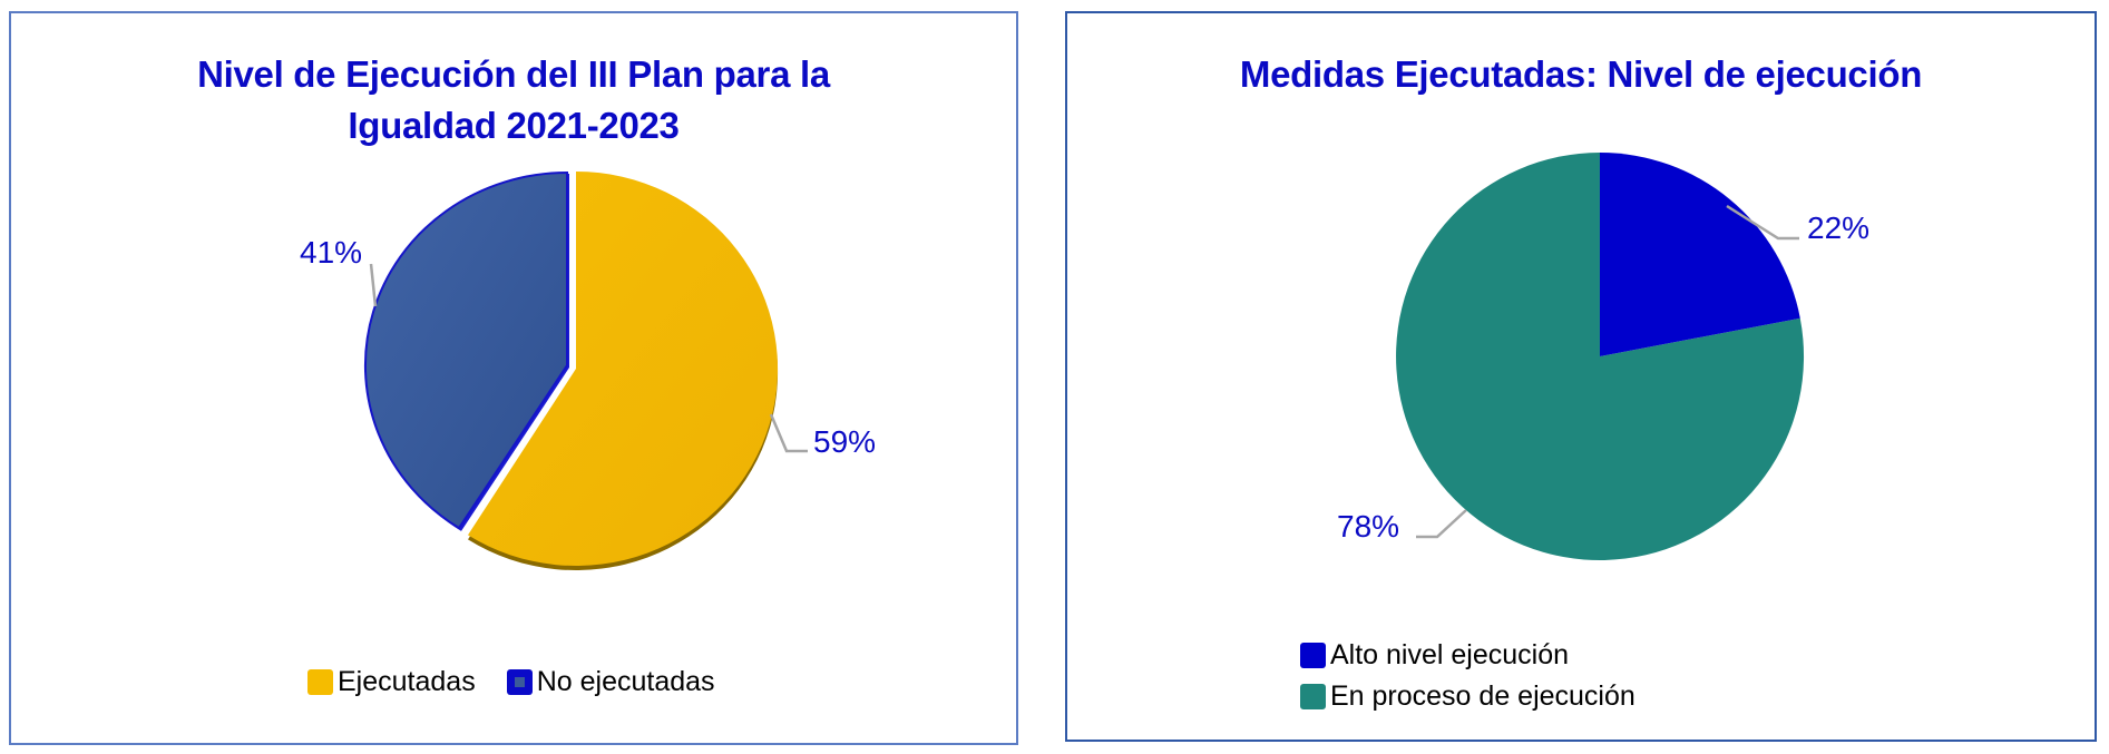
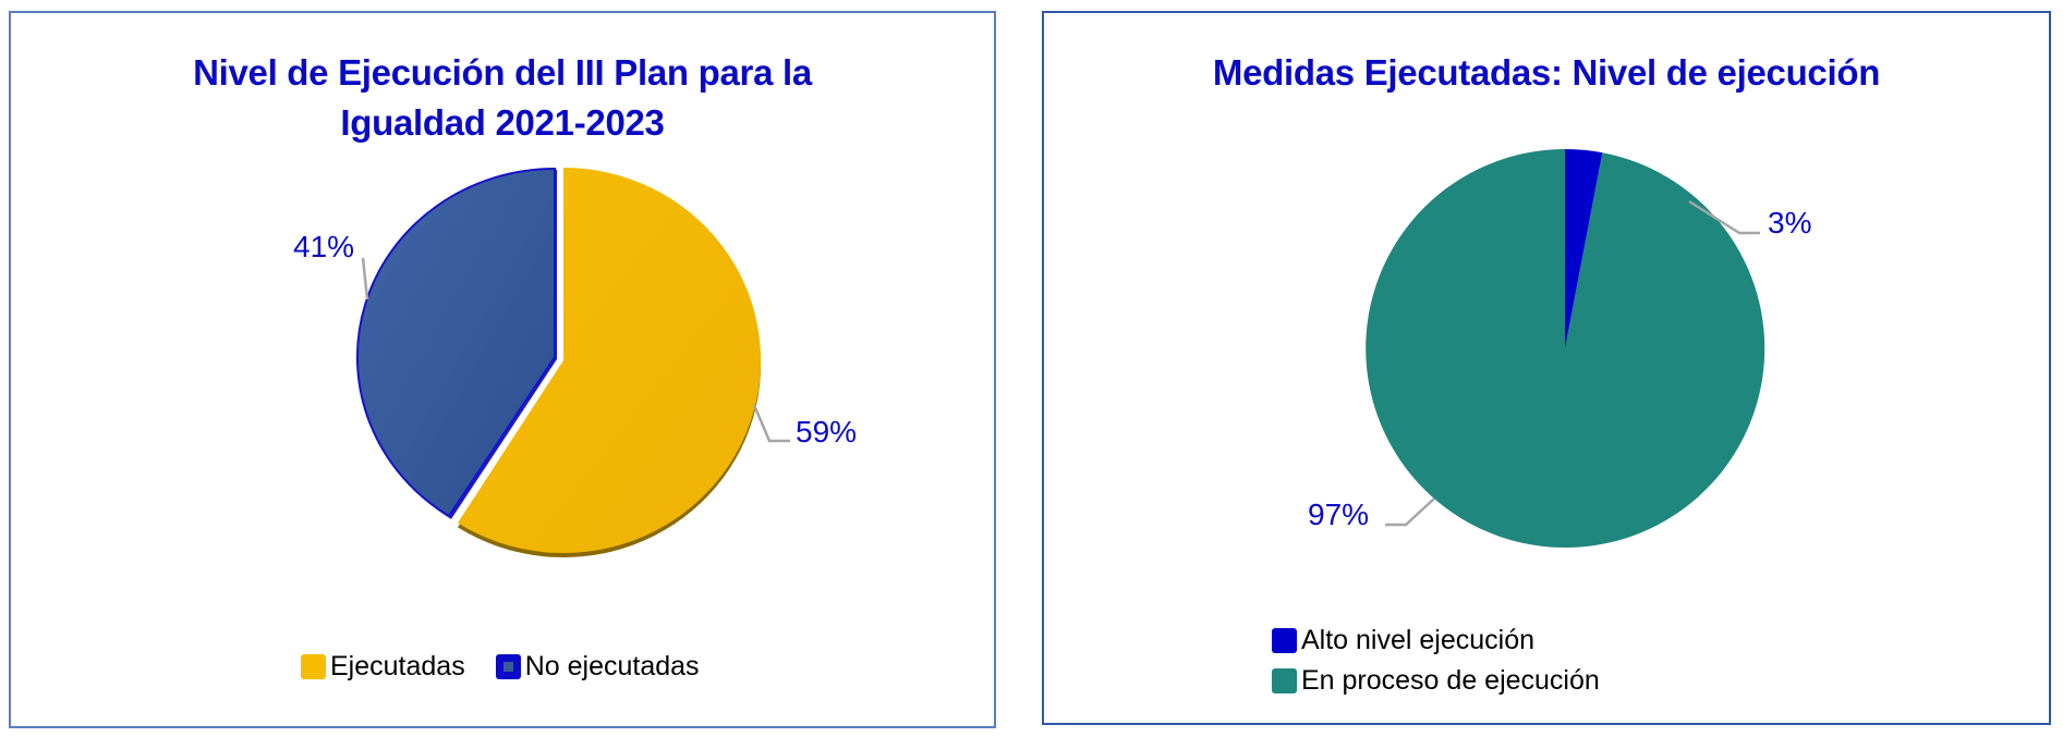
Medidas Ejecutadas: Nivel de ejecución/Alto nivel ejecución: 22% -> 3%
Medidas Ejecutadas: Nivel de ejecución/En proceso de ejecución: 78% -> 97%
